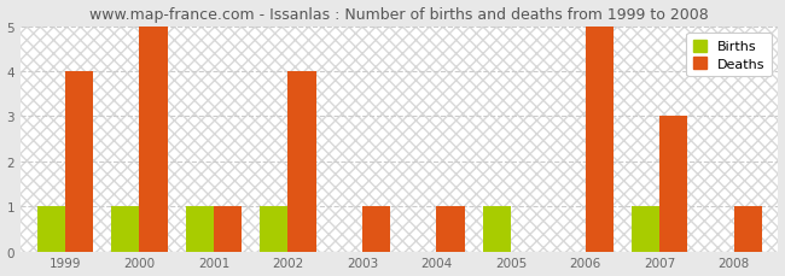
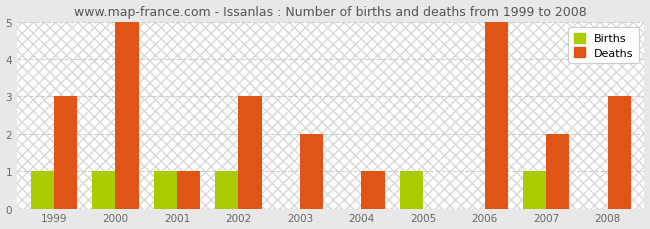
Deaths/1999: 4 -> 3
Deaths/2002: 4 -> 3
Deaths/2003: 1 -> 2
Deaths/2007: 3 -> 2
Deaths/2008: 1 -> 3
